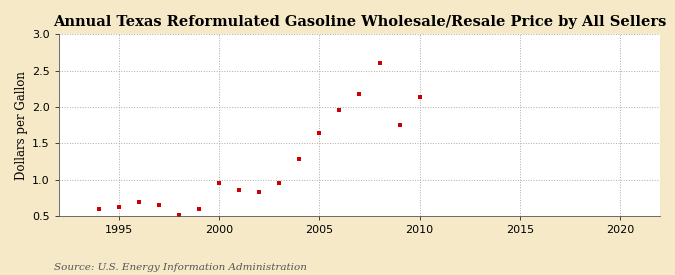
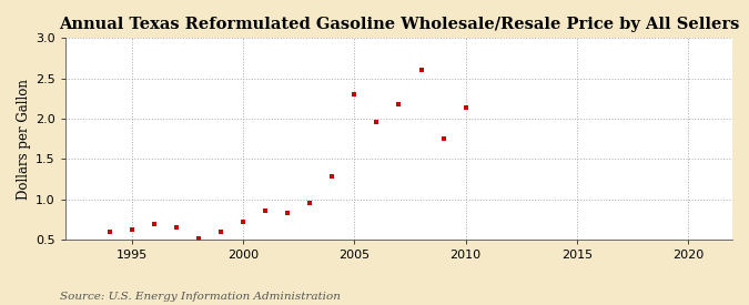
2000: 0.95 -> 0.72
2005: 1.65 -> 2.30
